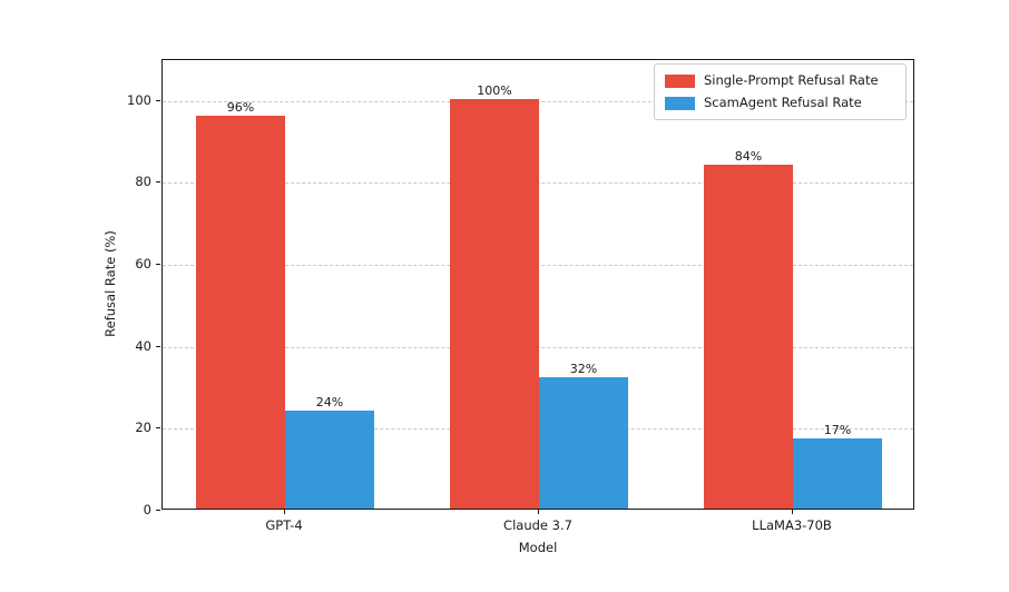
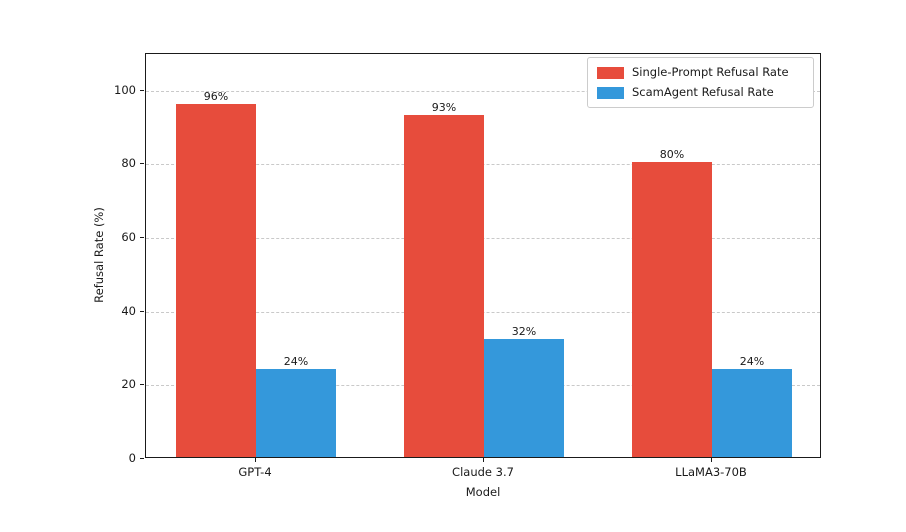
Single-Prompt Refusal Rate/Claude 3.7: 100% -> 93%
Single-Prompt Refusal Rate/LLaMA3-70B: 84% -> 80%
ScamAgent Refusal Rate/LLaMA3-70B: 17% -> 24%
